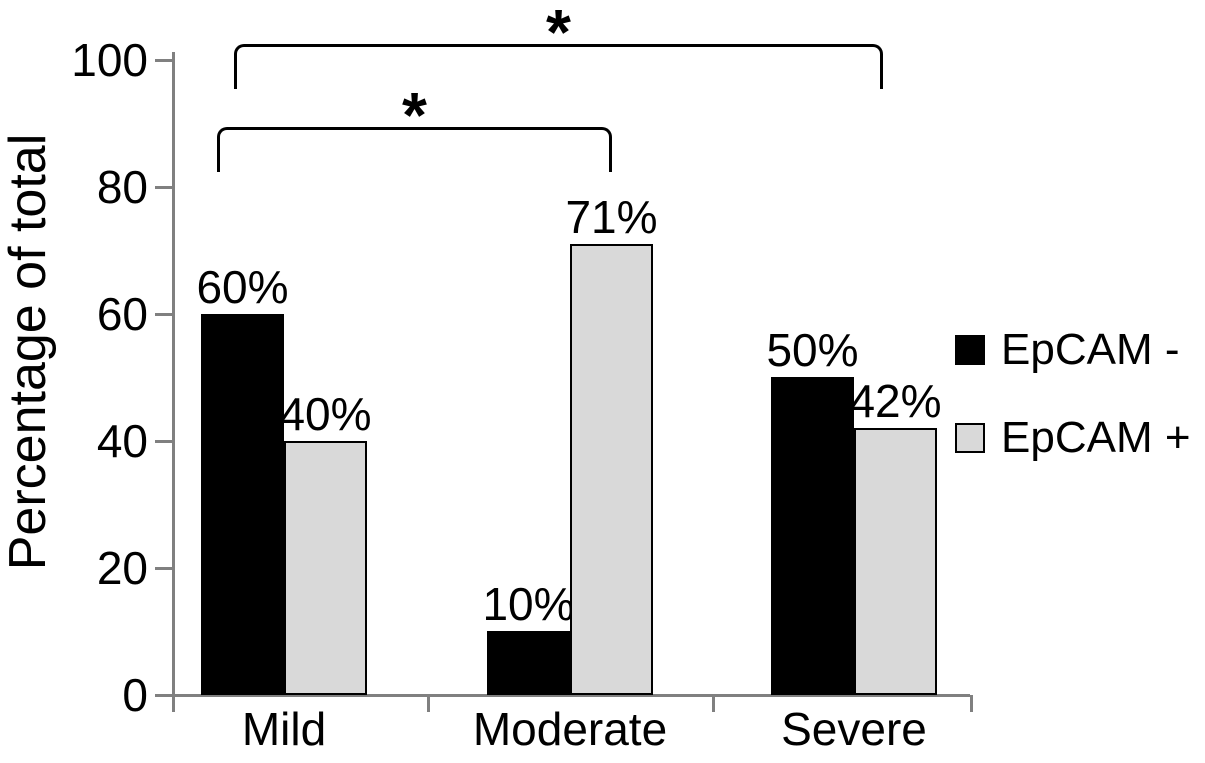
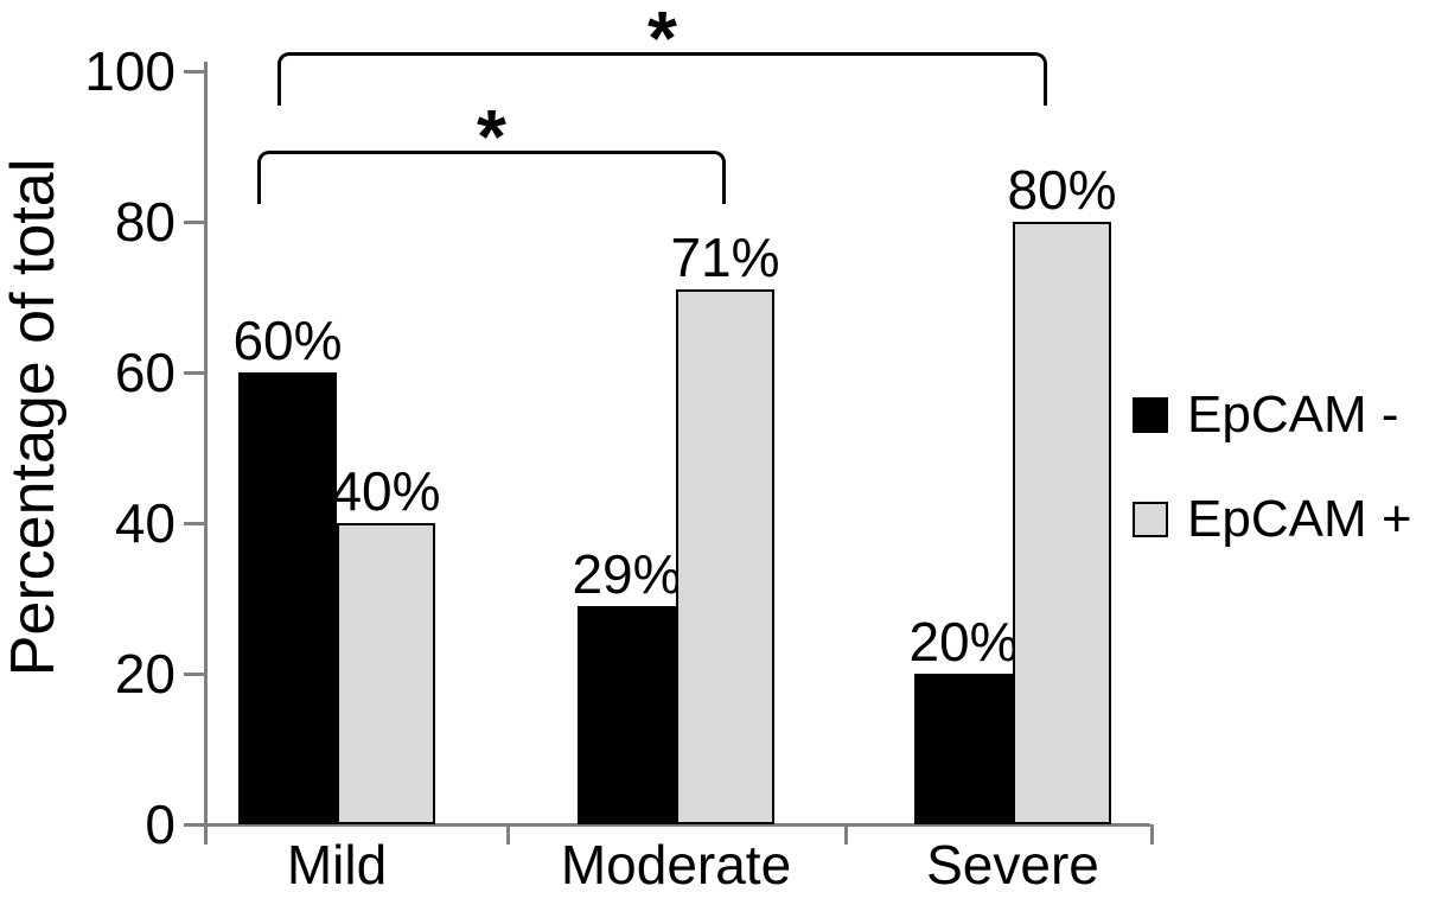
EpCAM -/Moderate: 10% -> 29%
EpCAM -/Severe: 50% -> 20%
EpCAM +/Severe: 42% -> 80%
